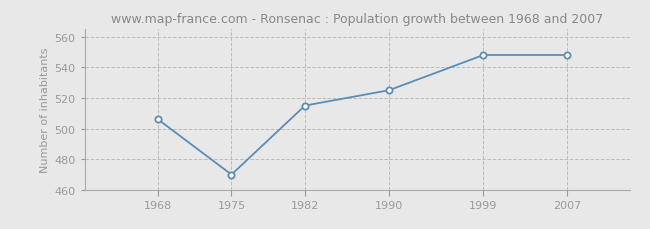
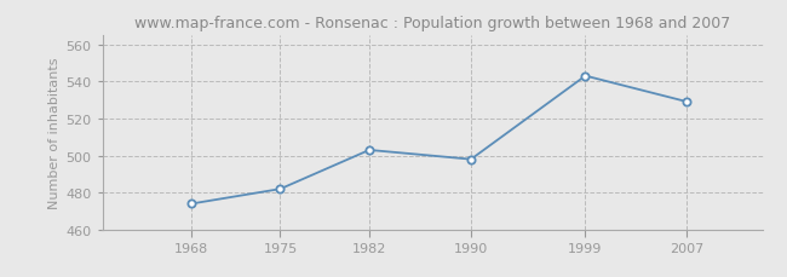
1968: 506 -> 474
1975: 470 -> 482
1982: 515 -> 503
1990: 525 -> 498
1999: 548 -> 543
2007: 548 -> 529
